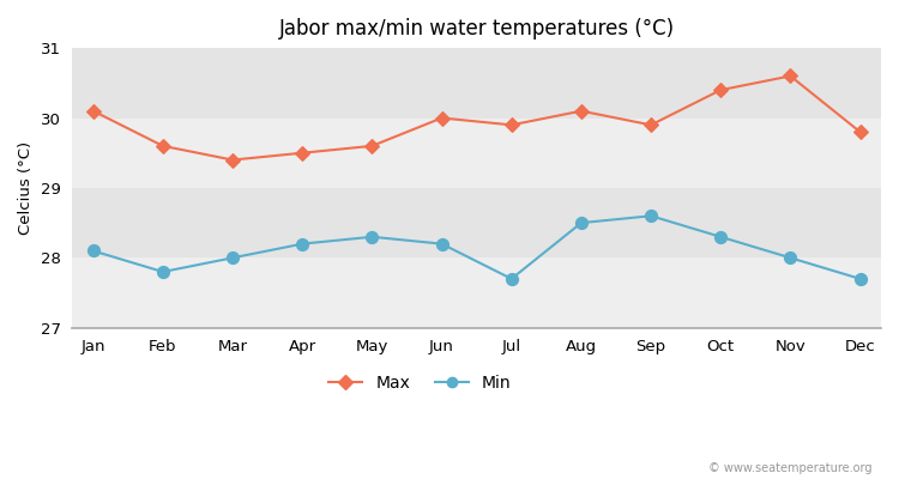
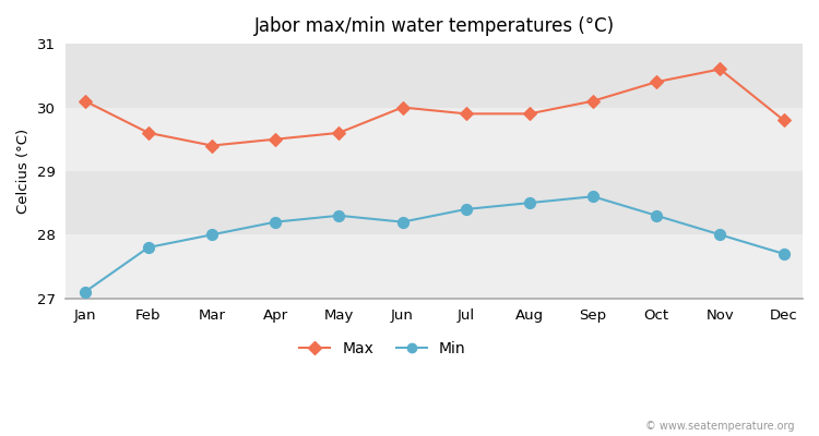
Min/Jan: 28.1 -> 27.1
Min/Jul: 27.7 -> 28.4
Max/Aug: 30.1 -> 29.9
Max/Sep: 29.9 -> 30.1
